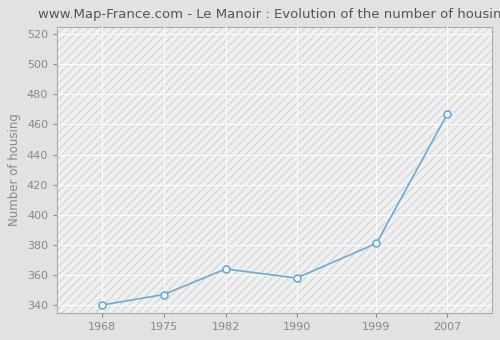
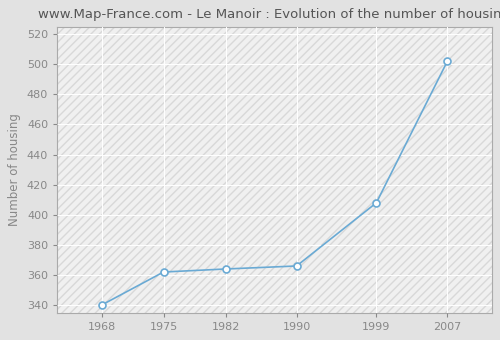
1975: 347 -> 362
1990: 358 -> 366
1999: 381 -> 408
2007: 467 -> 502
